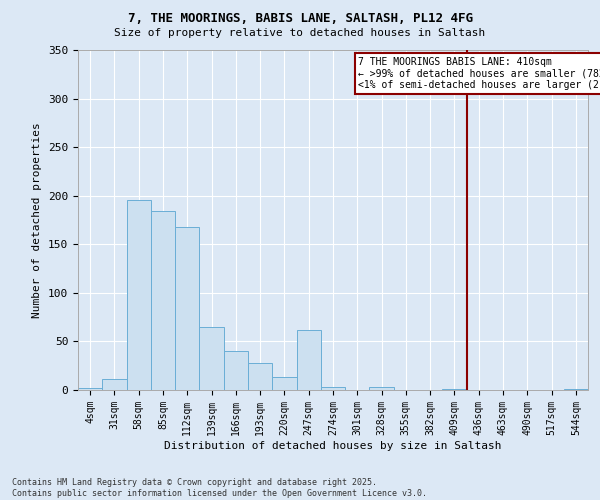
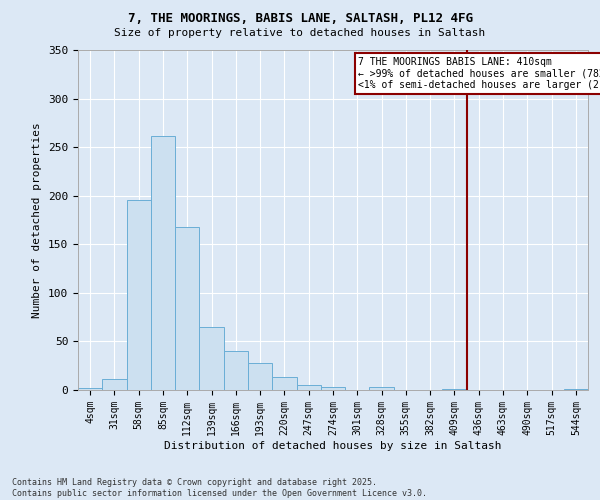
85sqm: 184 -> 261
247sqm: 62 -> 5
